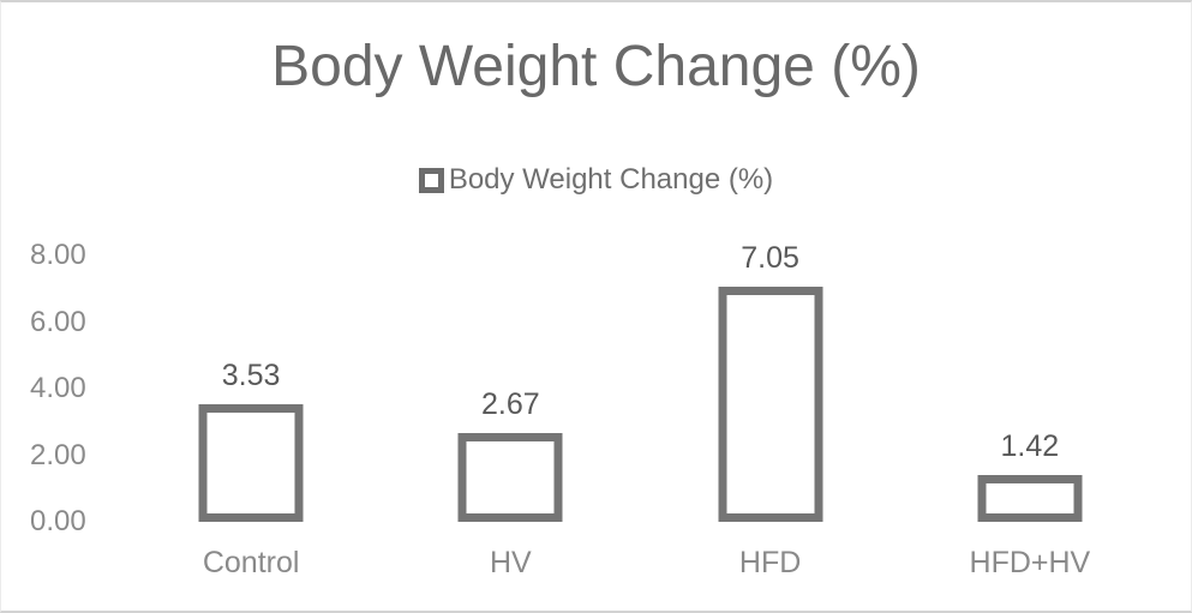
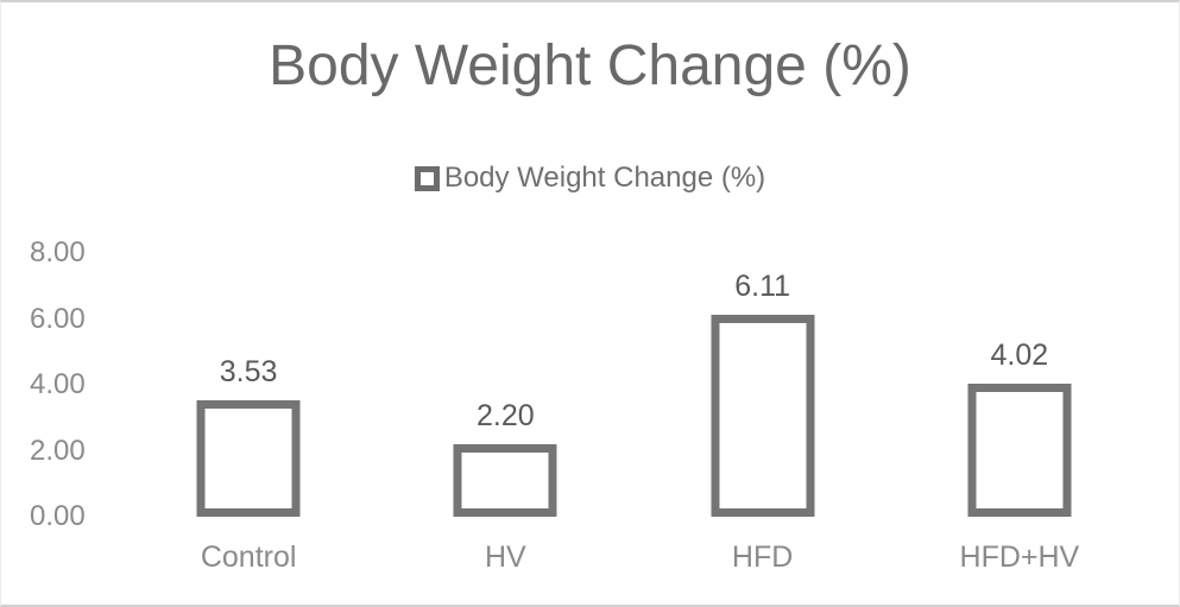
HV: 2.67 -> 2.20
HFD: 7.05 -> 6.11
HFD+HV: 1.42 -> 4.02
